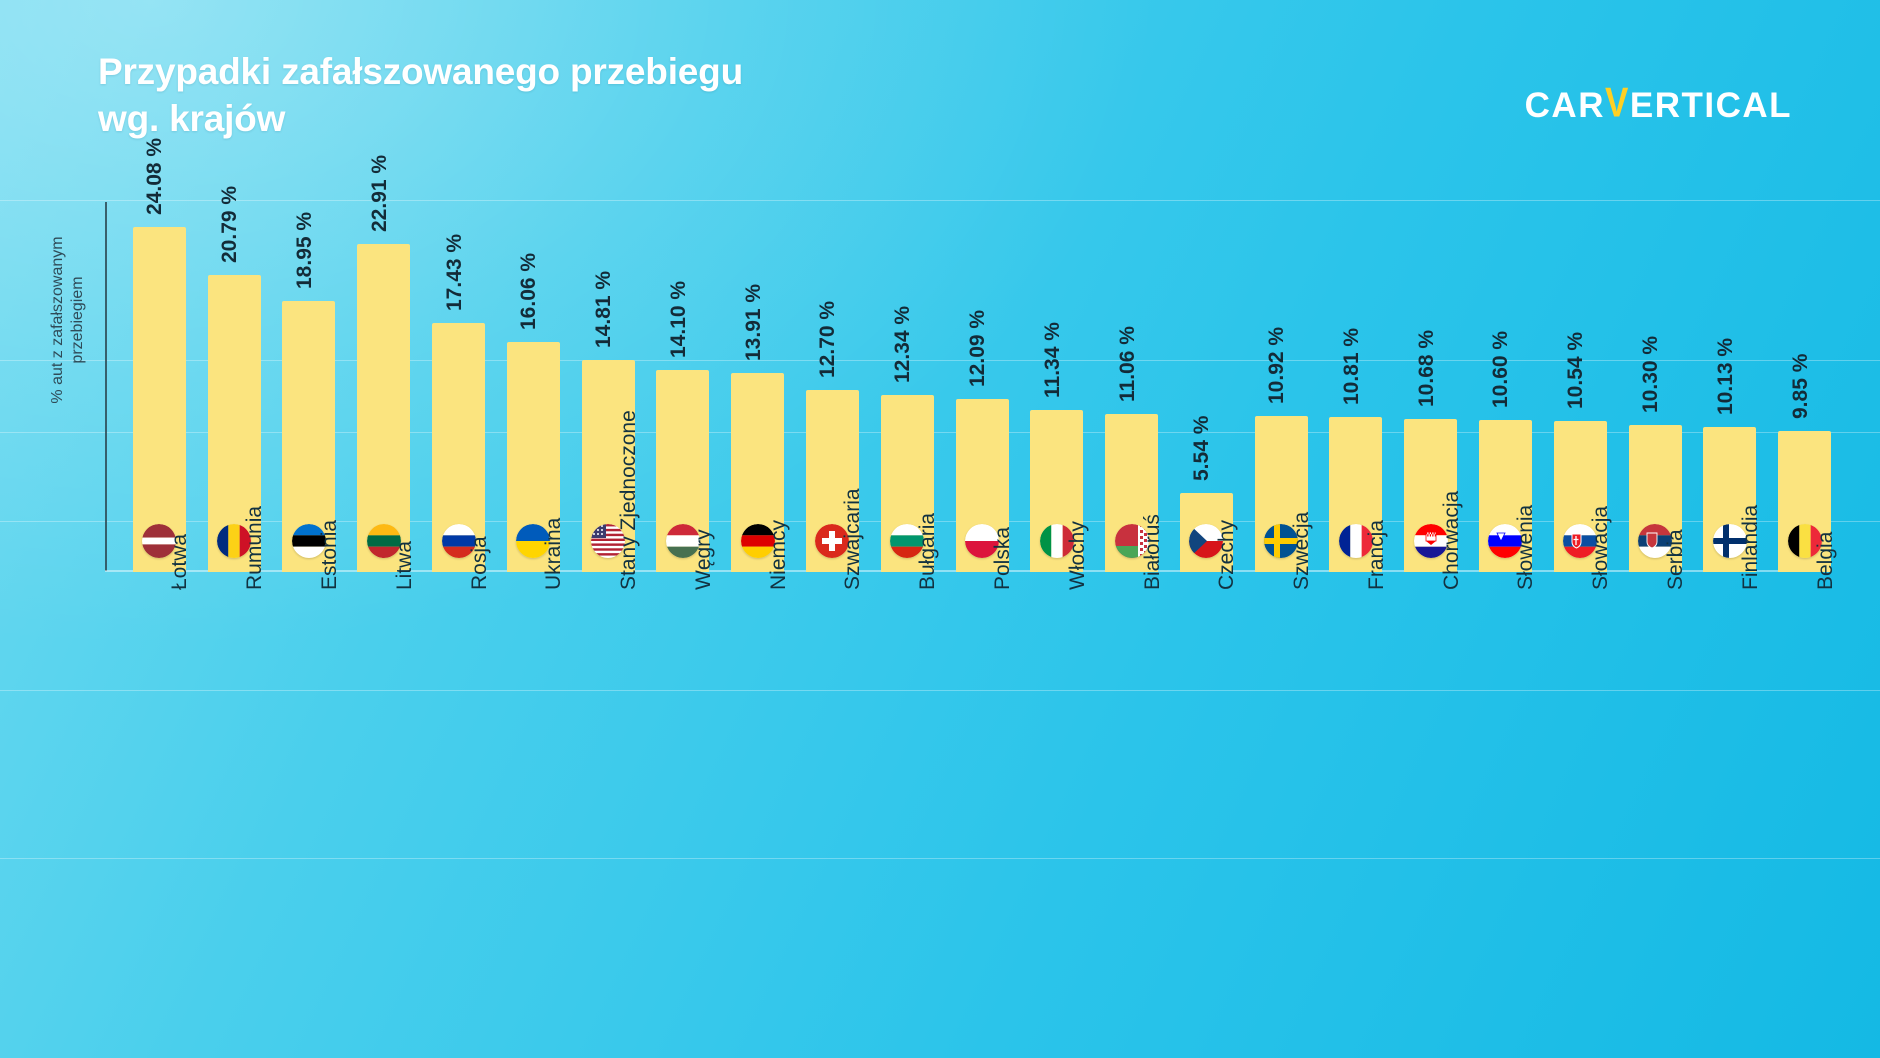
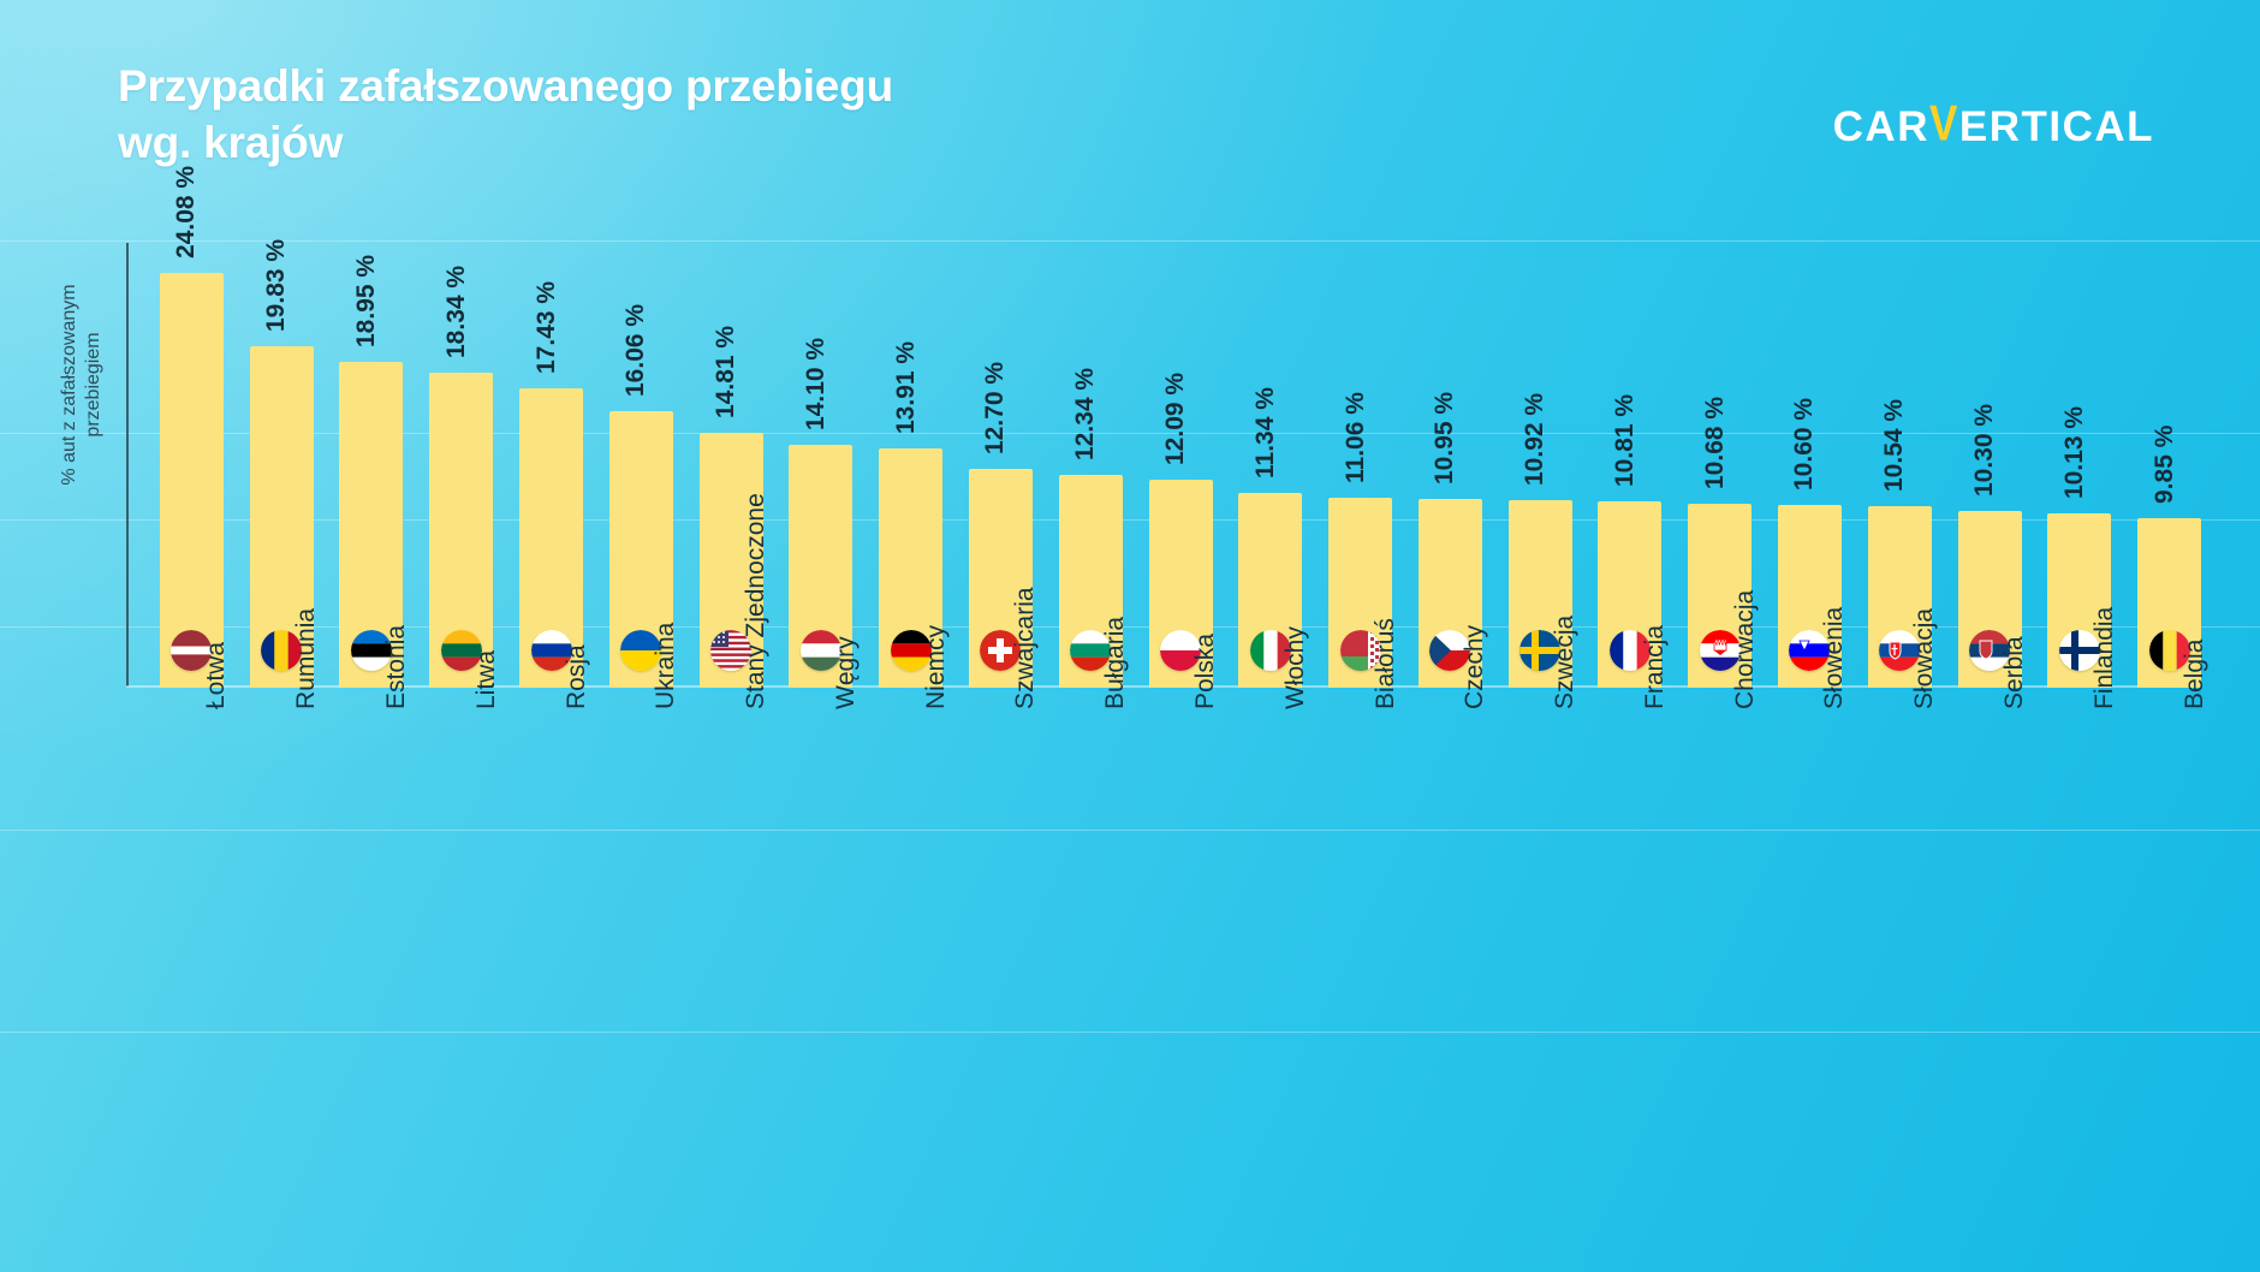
Rumunia: 20.79 -> 19.83
Litwa: 22.91 -> 18.34
Czechy: 5.54 -> 10.95
